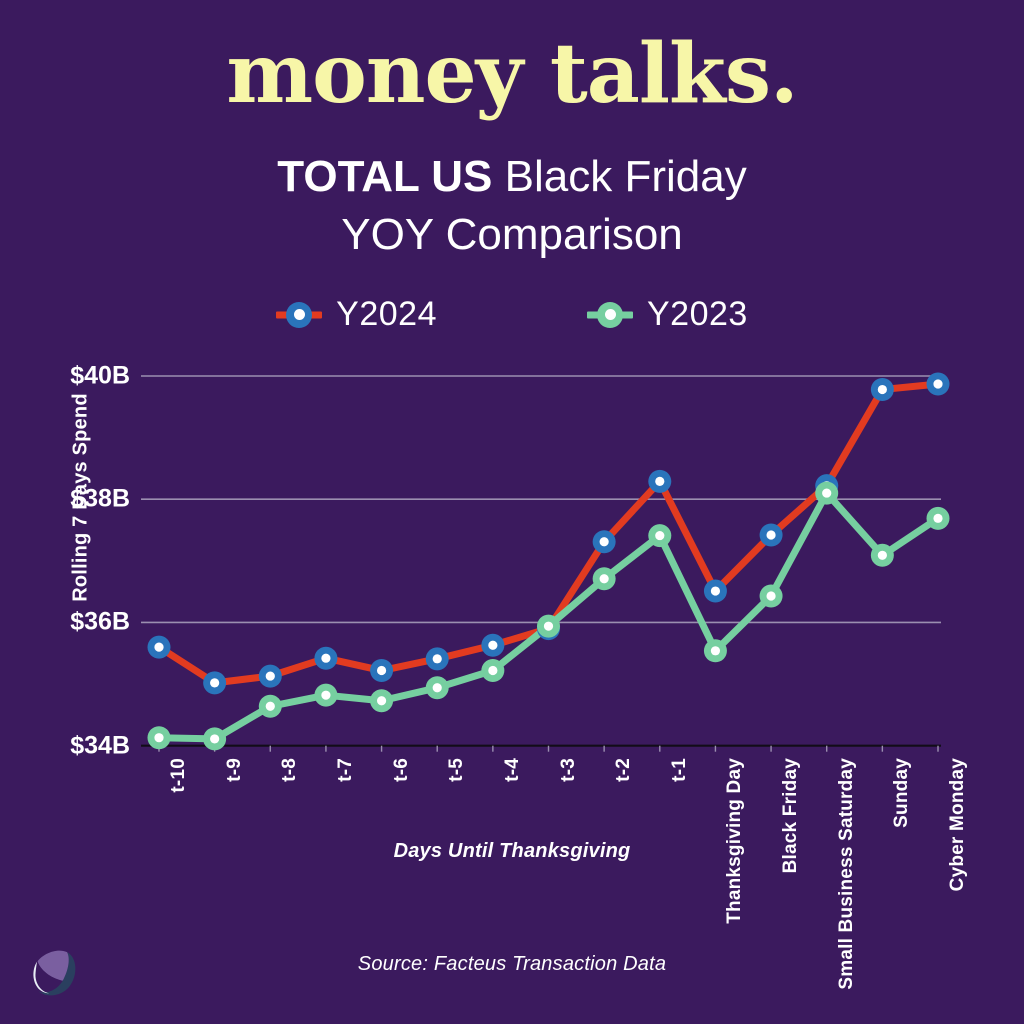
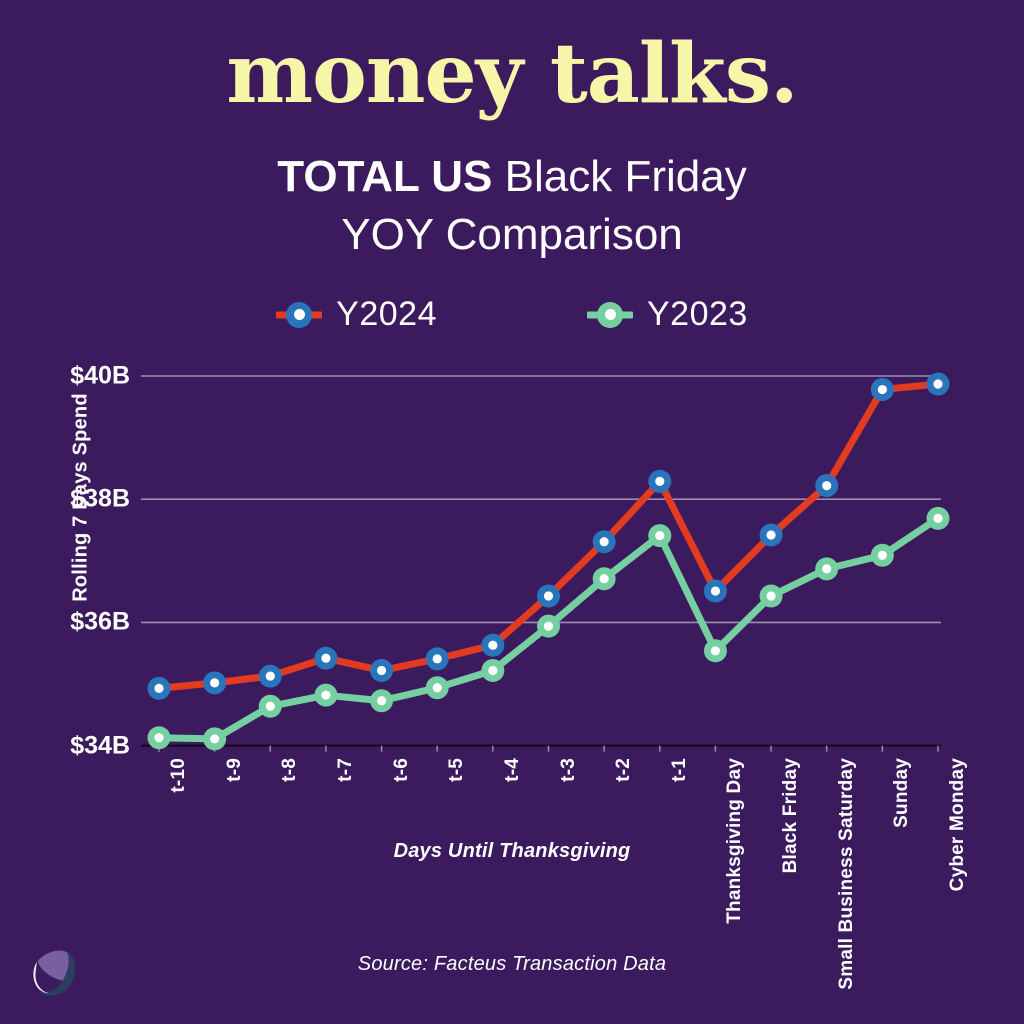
Y2024/t-10: $35.6B -> $34.9B
Y2024/t-3: $35.9B -> $36.4B
Y2023/Small Business Saturday: $38.1B -> $36.9B
